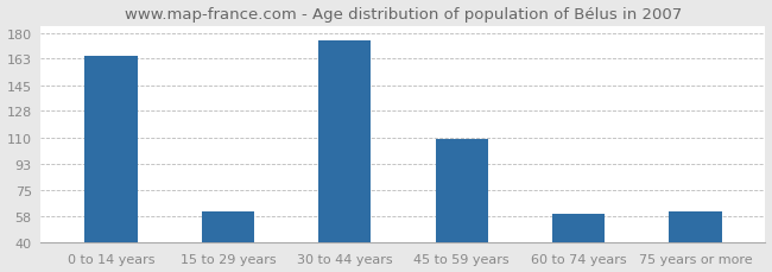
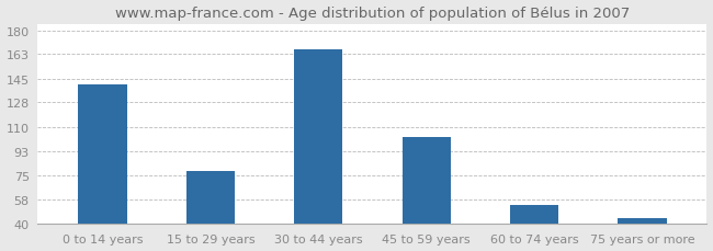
0 to 14 years: 165 -> 141
15 to 29 years: 61 -> 78
30 to 44 years: 175 -> 166
45 to 59 years: 109 -> 103
60 to 74 years: 59 -> 54
75 years or more: 61 -> 44
